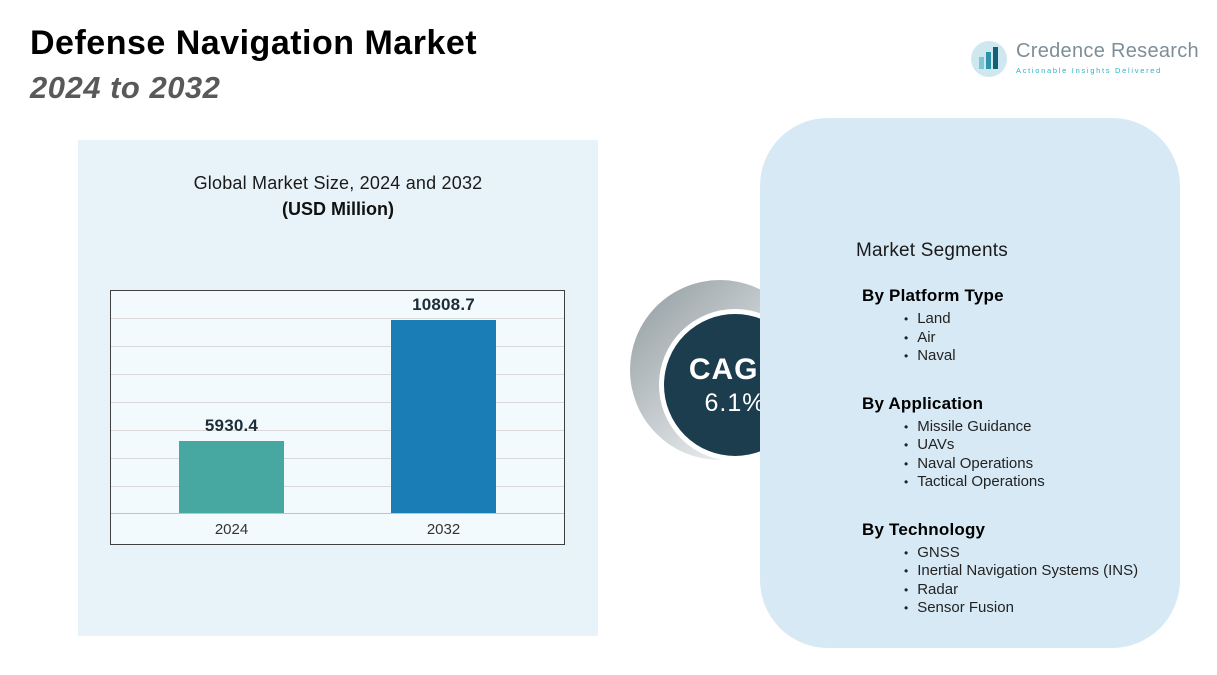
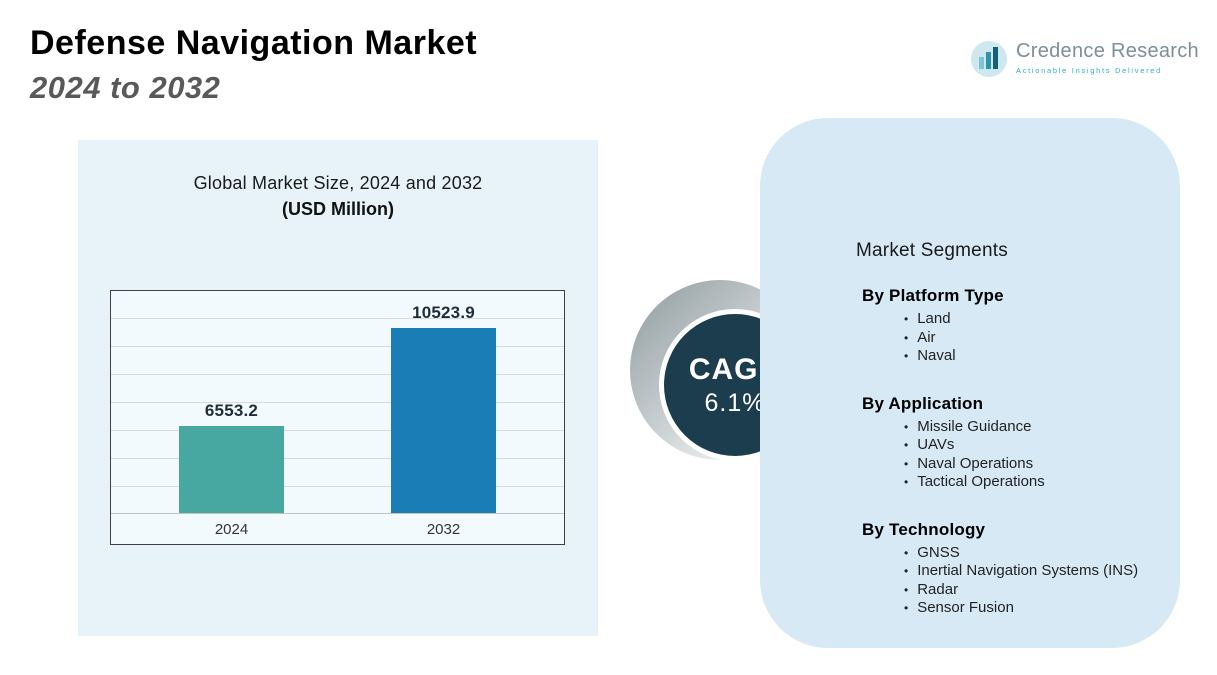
2024: 5930.4 -> 6553.2
2032: 10808.7 -> 10523.9
